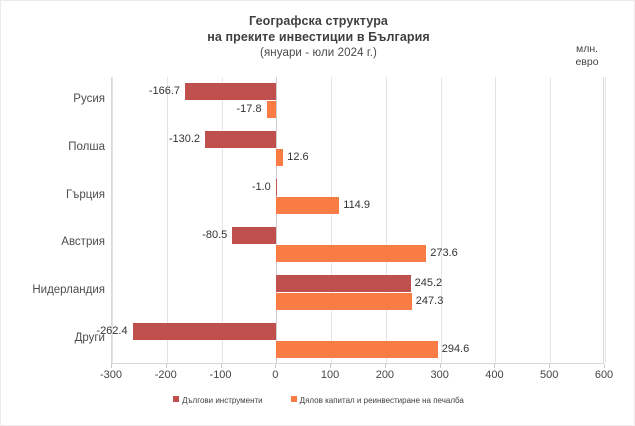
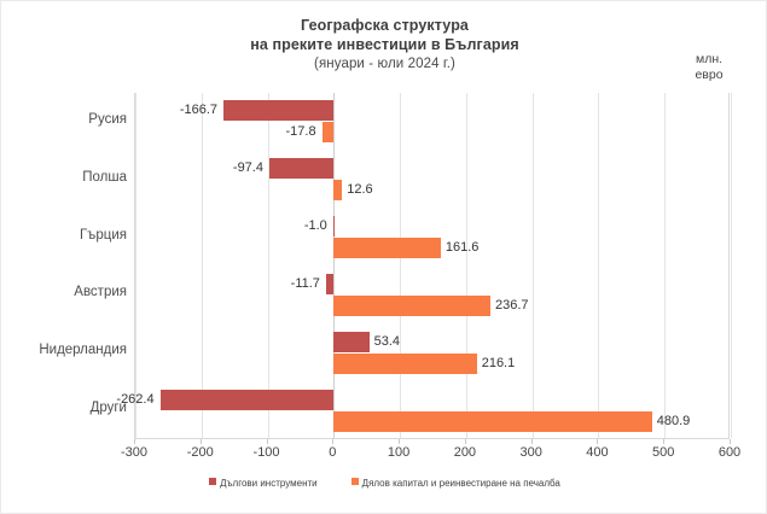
Дългови инструменти/Полша: -130.2 -> -97.4
Дялов капитал и реинвестиране на печалба/Гърция: 114.9 -> 161.6
Дългови инструменти/Австрия: -80.5 -> -11.7
Дялов капитал и реинвестиране на печалба/Австрия: 273.6 -> 236.7
Дългови инструменти/Нидерландия: 245.2 -> 53.4
Дялов капитал и реинвестиране на печалба/Нидерландия: 247.3 -> 216.1
Дялов капитал и реинвестиране на печалба/Други: 294.6 -> 480.9
